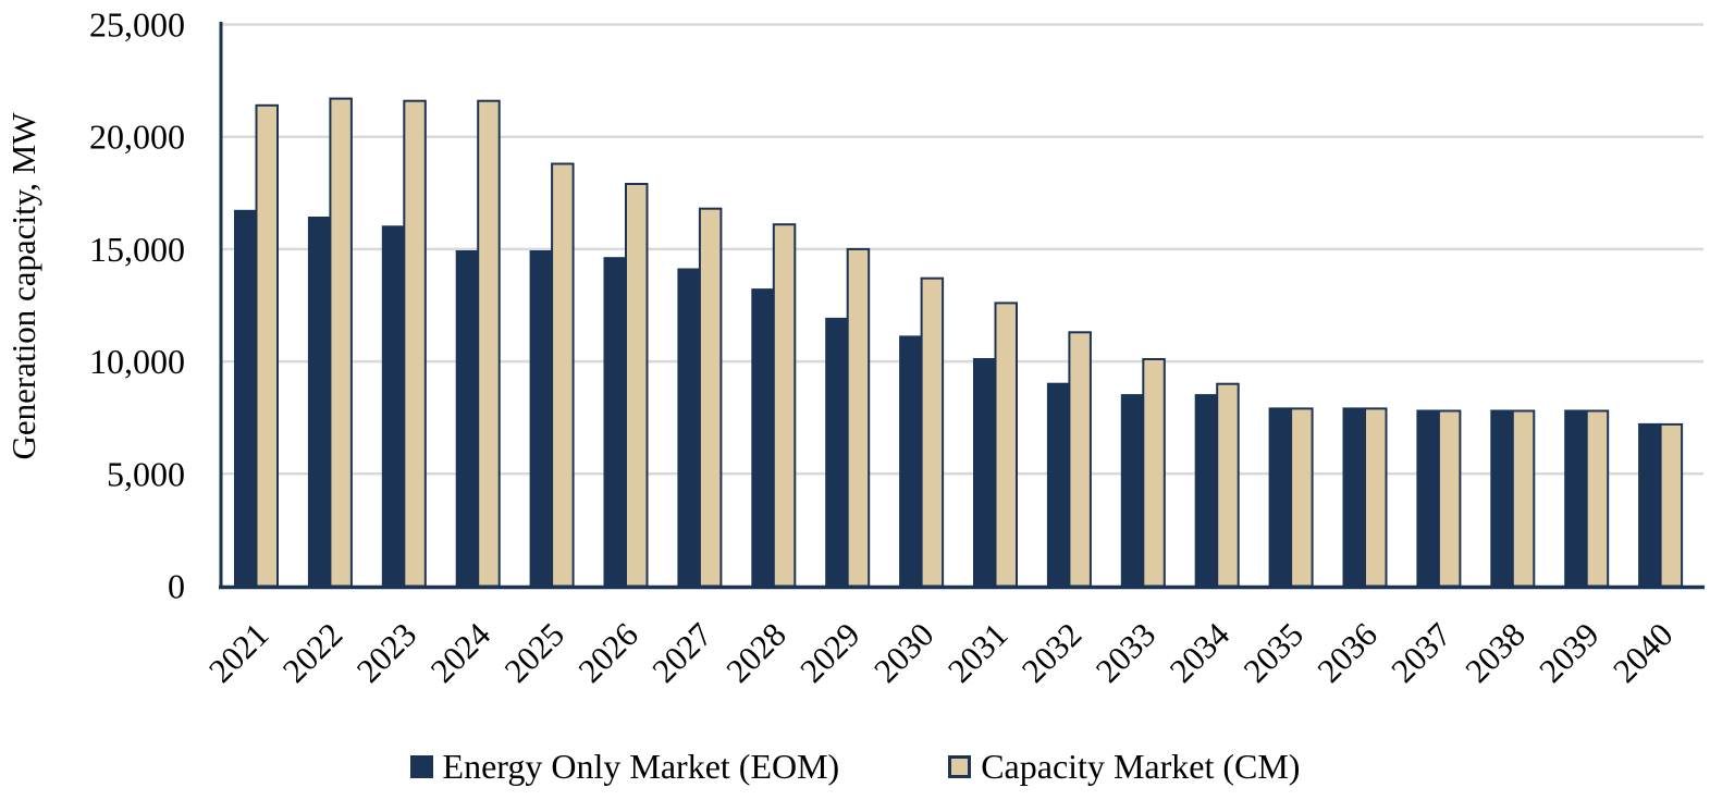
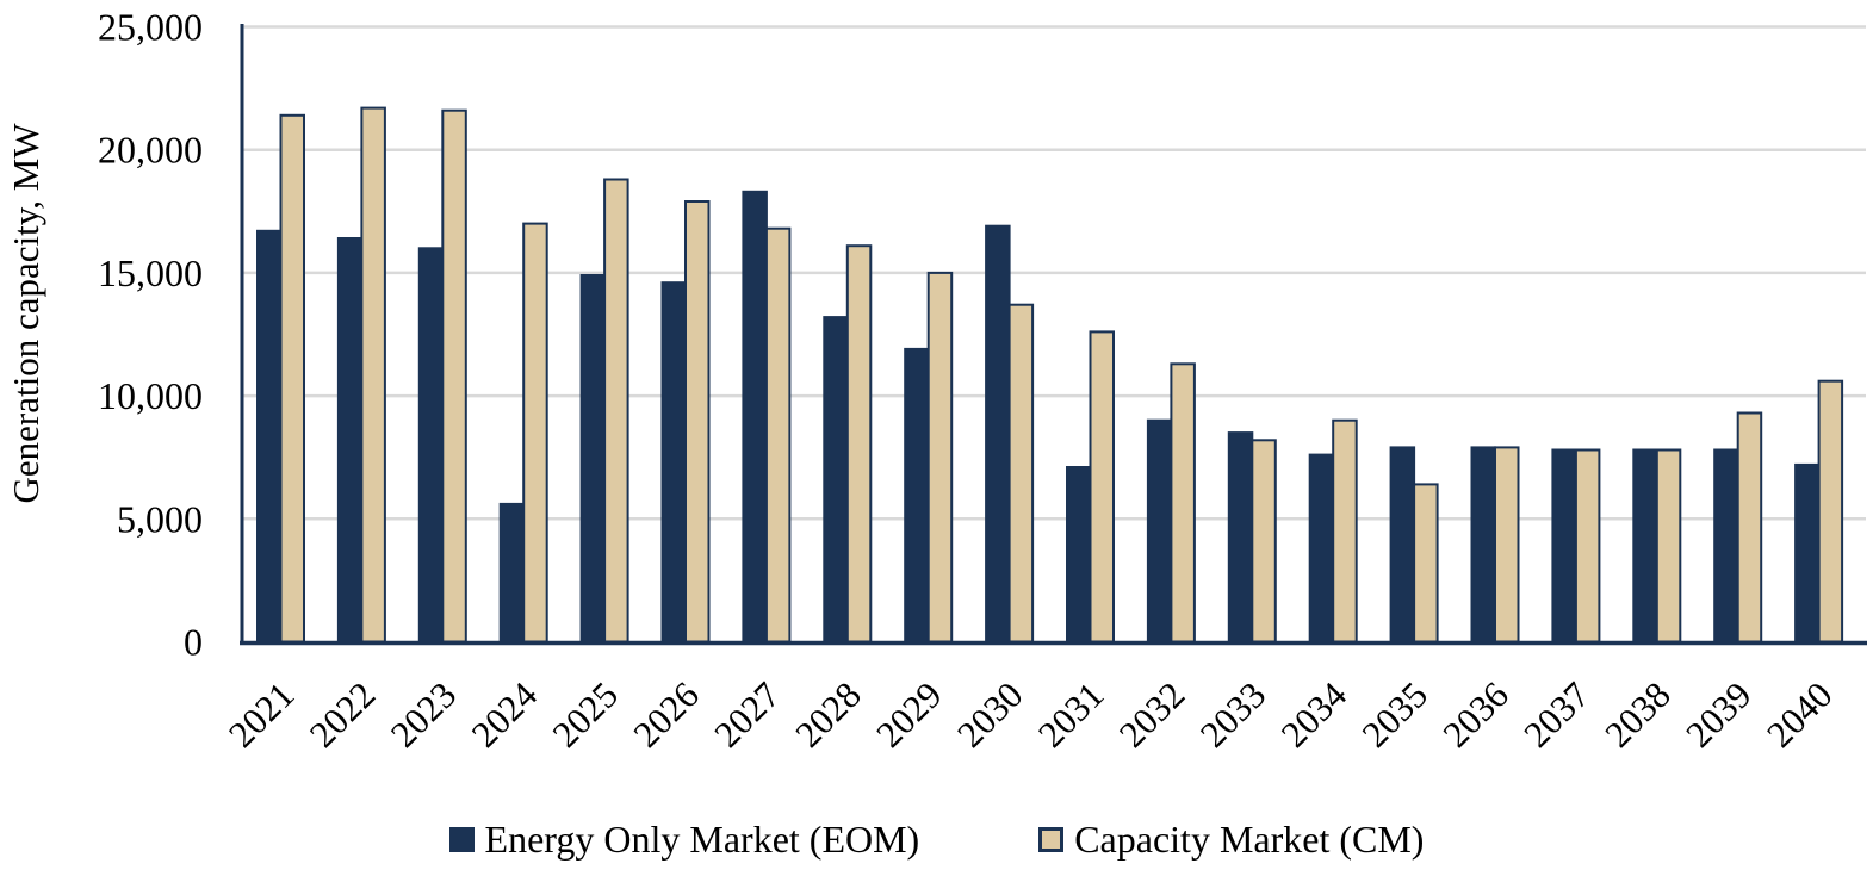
Energy Only Market (EOM)/2024: 14900 -> 5600
Capacity Market (CM)/2024: 21600 -> 17000
Energy Only Market (EOM)/2027: 14100 -> 18300
Energy Only Market (EOM)/2030: 11100 -> 16900
Energy Only Market (EOM)/2031: 10100 -> 7100
Capacity Market (CM)/2033: 10100 -> 8200
Energy Only Market (EOM)/2034: 8500 -> 7600
Capacity Market (CM)/2035: 7900 -> 6400
Capacity Market (CM)/2039: 7800 -> 9300
Capacity Market (CM)/2040: 7200 -> 10600
